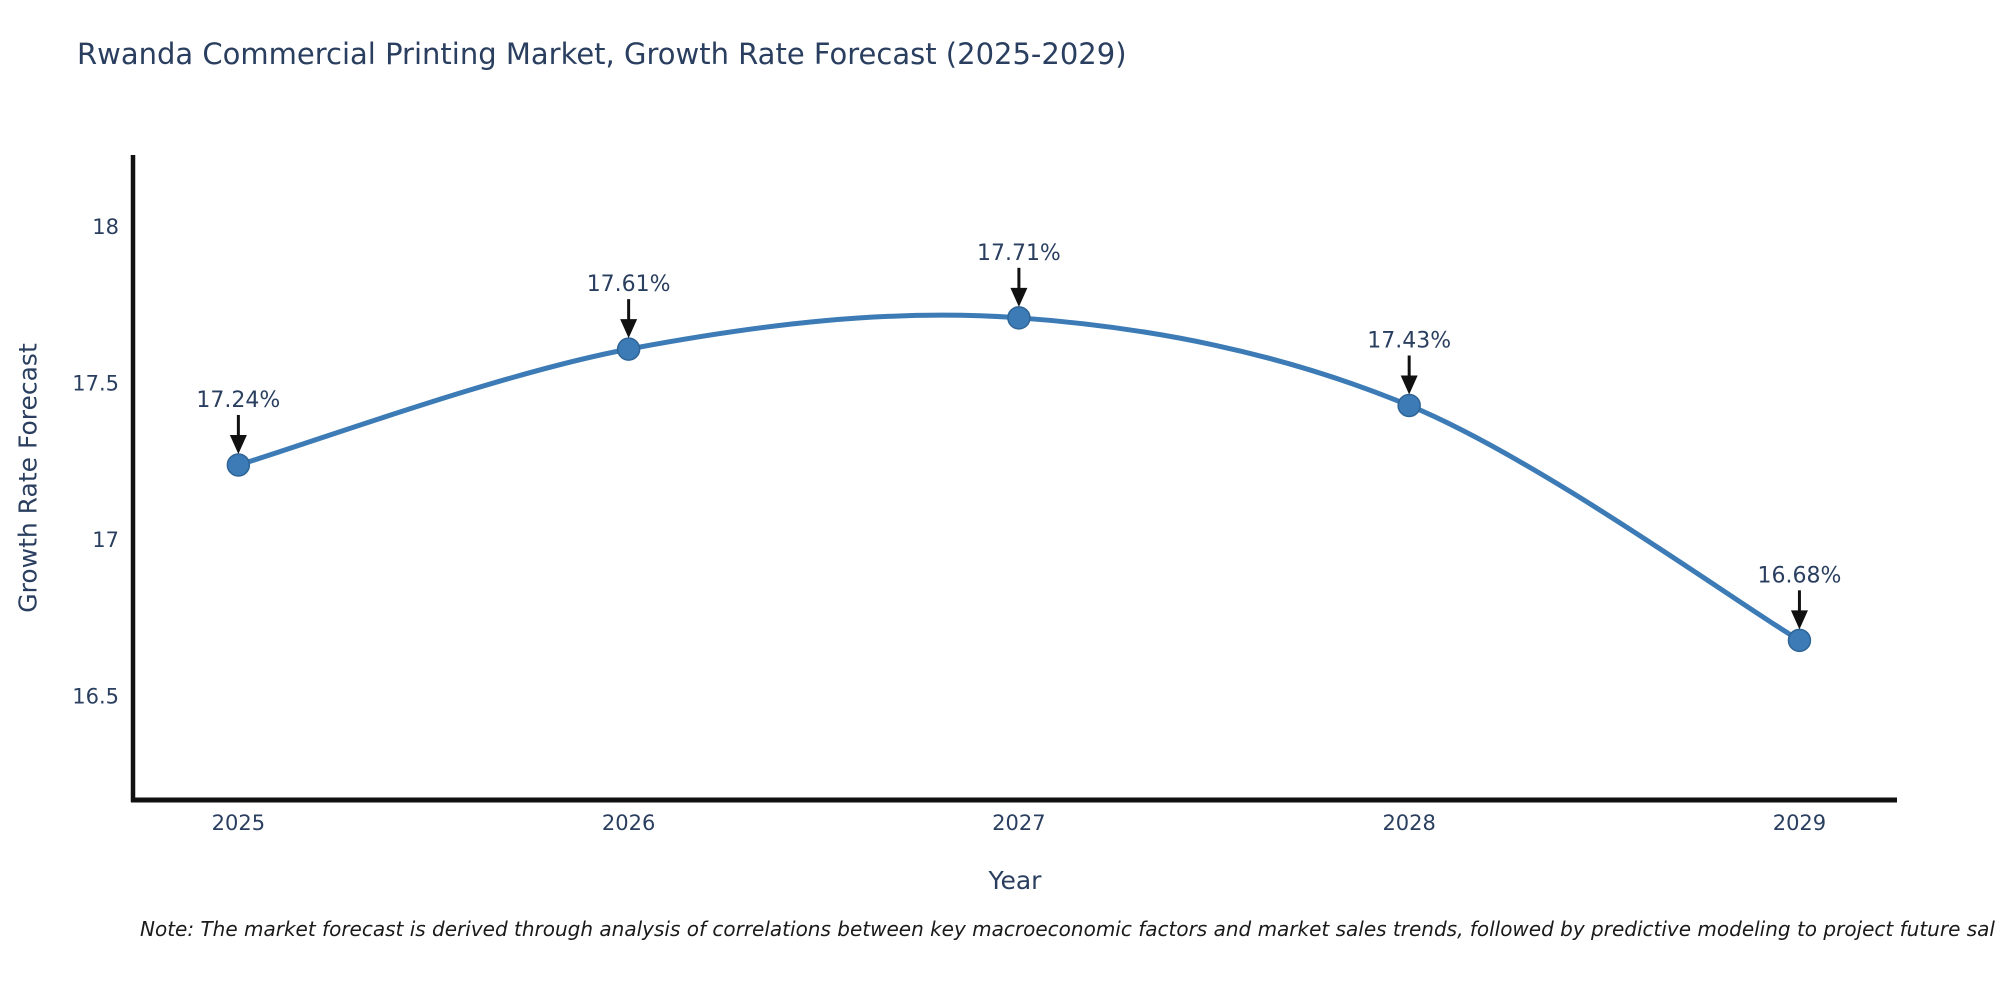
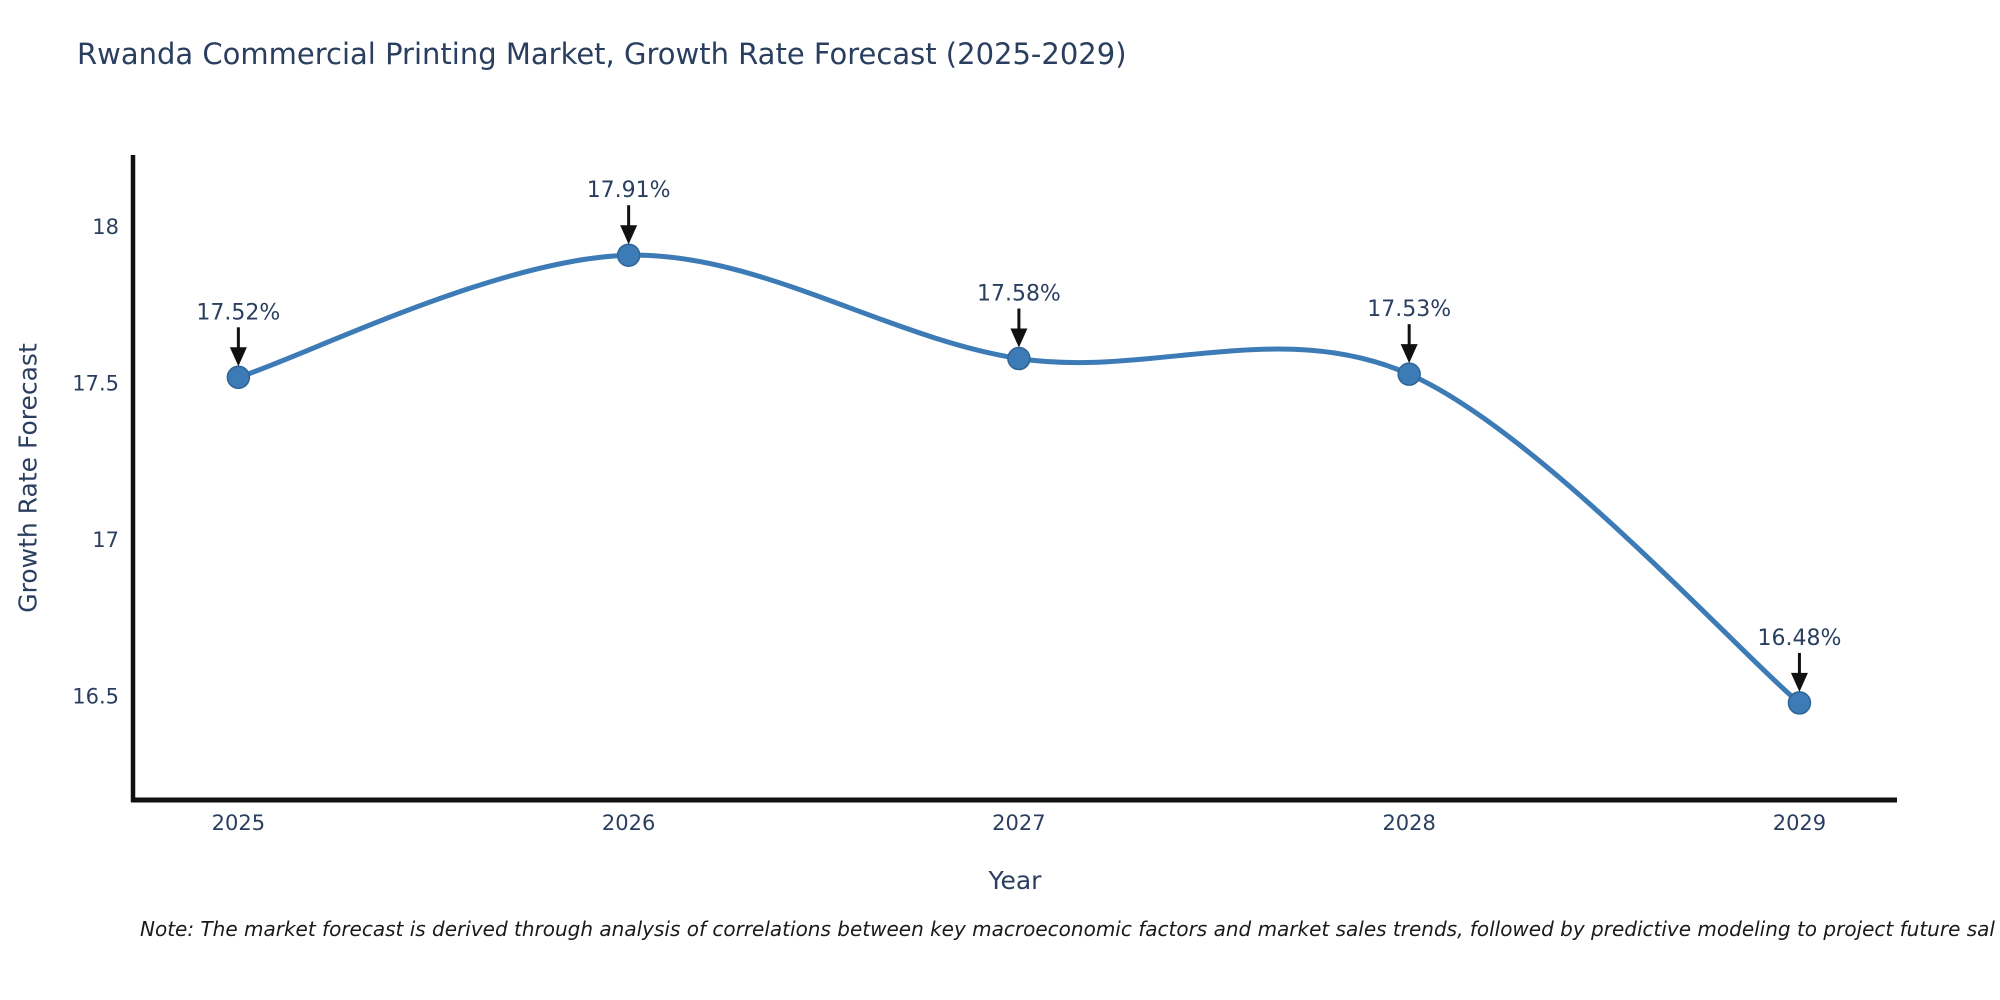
2025: 17.24% -> 17.52%
2026: 17.61% -> 17.91%
2027: 17.71% -> 17.58%
2028: 17.43% -> 17.53%
2029: 16.68% -> 16.48%
